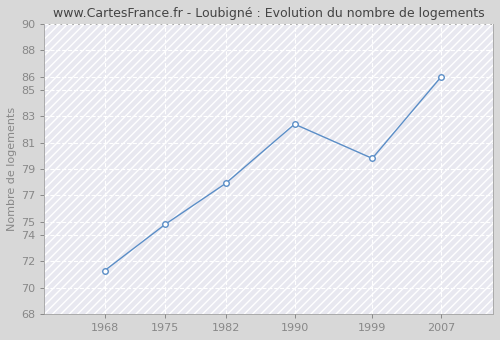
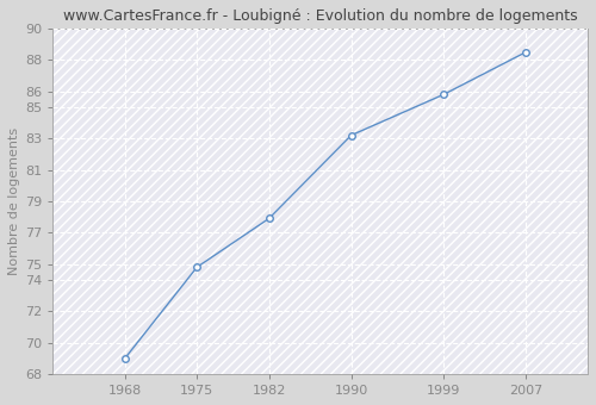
1968: 71.3 -> 69.0
1990: 82.4 -> 83.2
1999: 79.8 -> 85.8
2007: 86.0 -> 88.5
